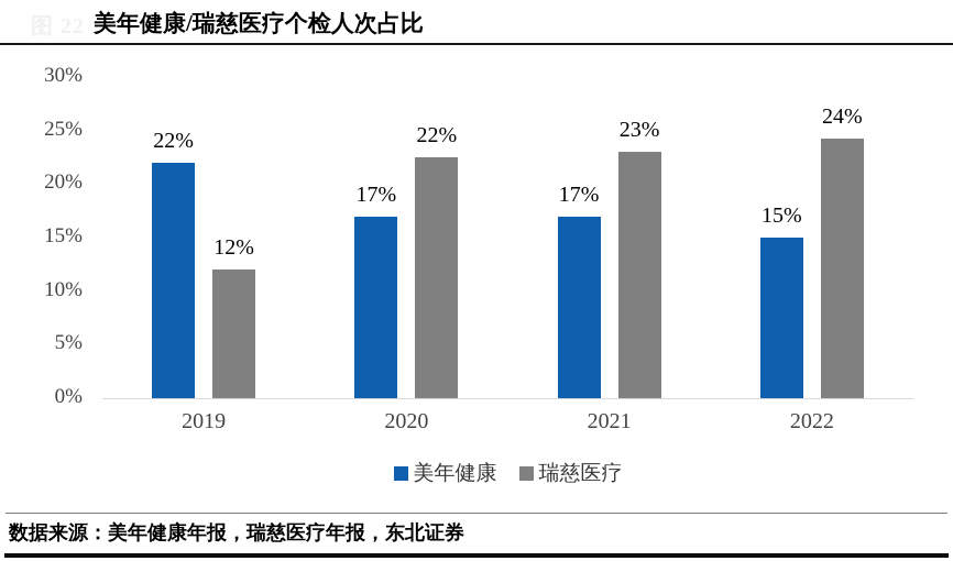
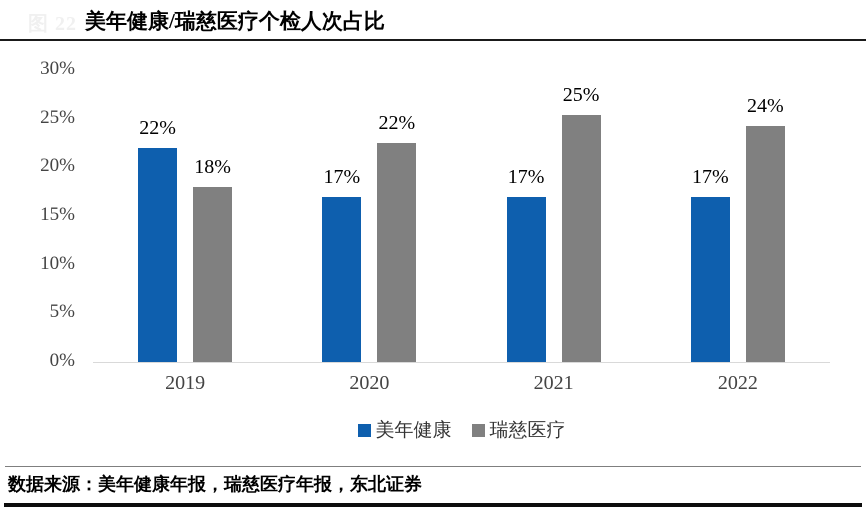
瑞慈医疗/2019: 12% -> 18%
瑞慈医疗/2021: 23% -> 25%
美年健康/2022: 15% -> 17%
